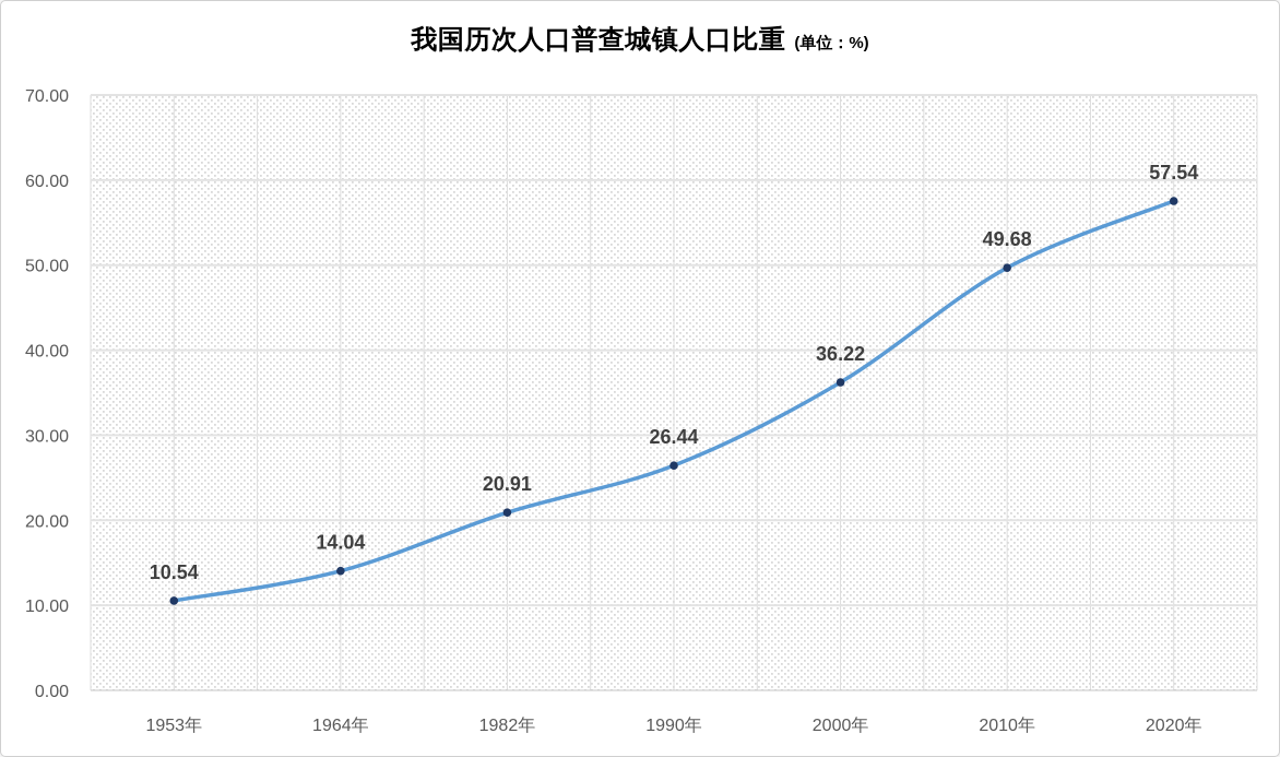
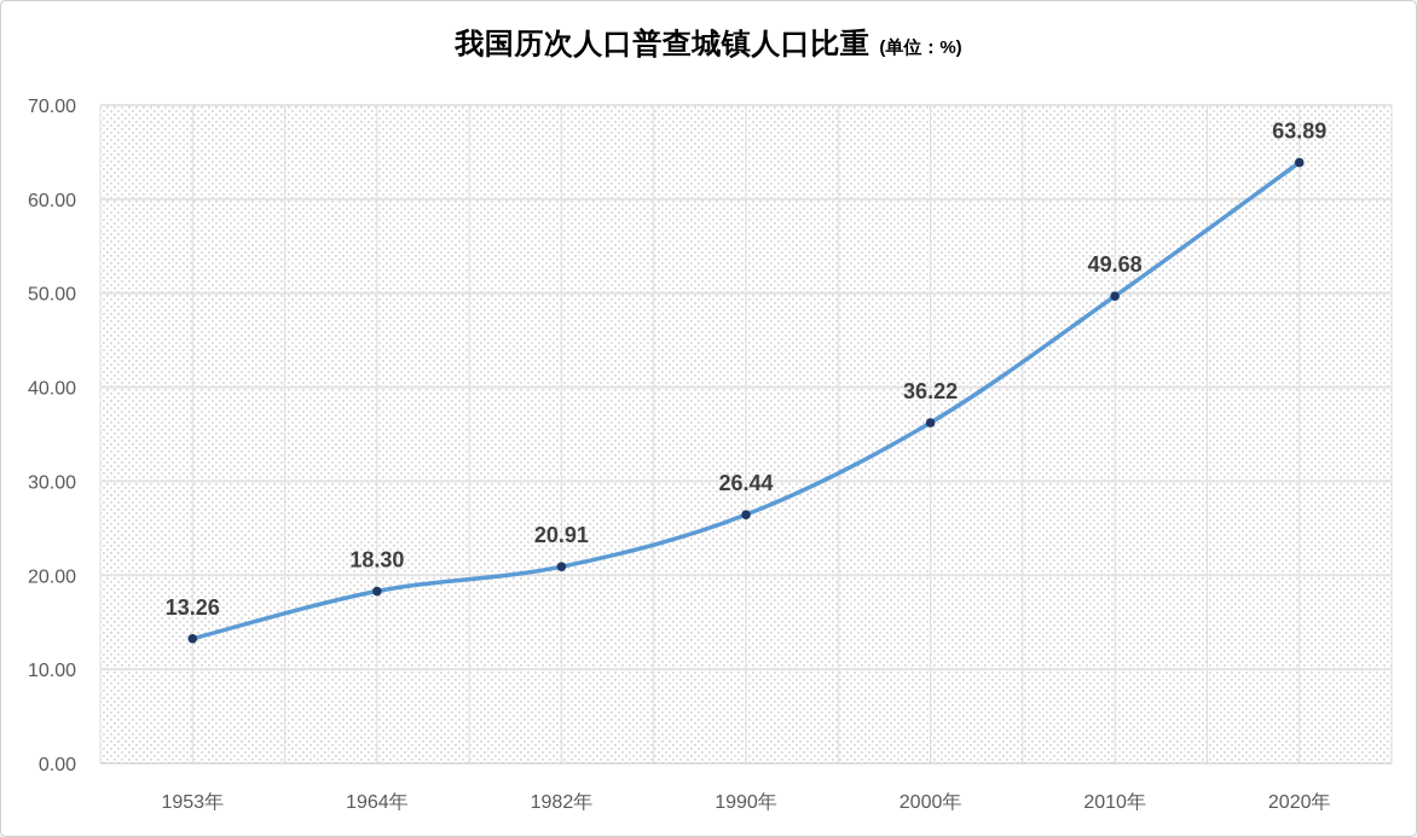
1953年: 10.54 -> 13.26
1964年: 14.04 -> 18.30
2020年: 57.54 -> 63.89
